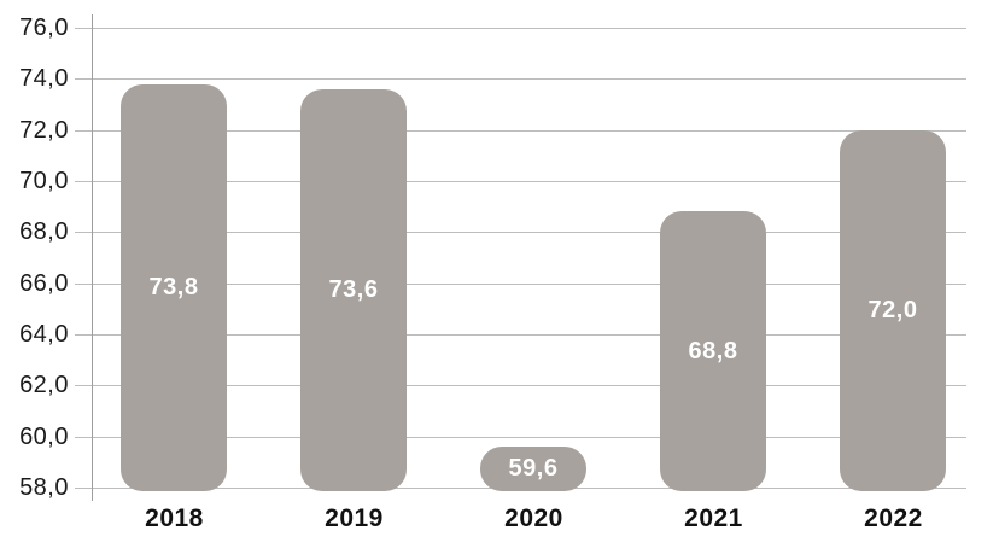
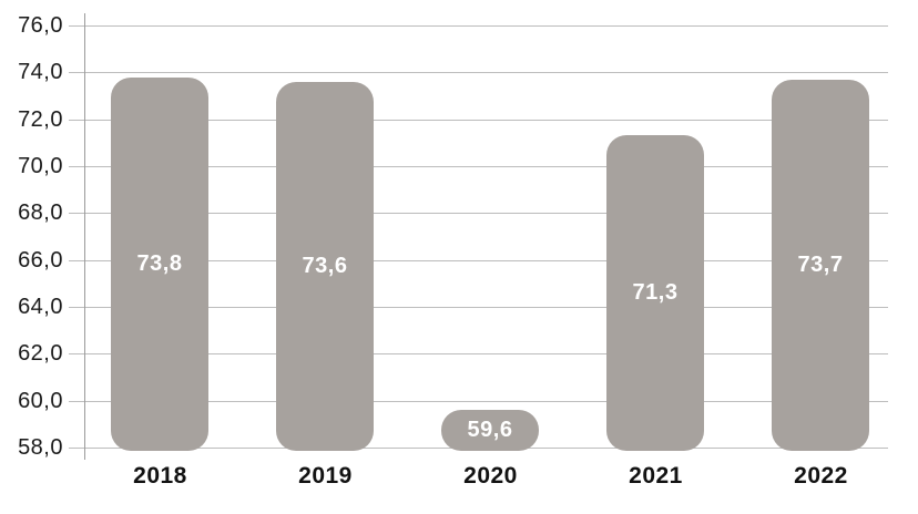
2021: 68,8 -> 71,3
2022: 72,0 -> 73,7
